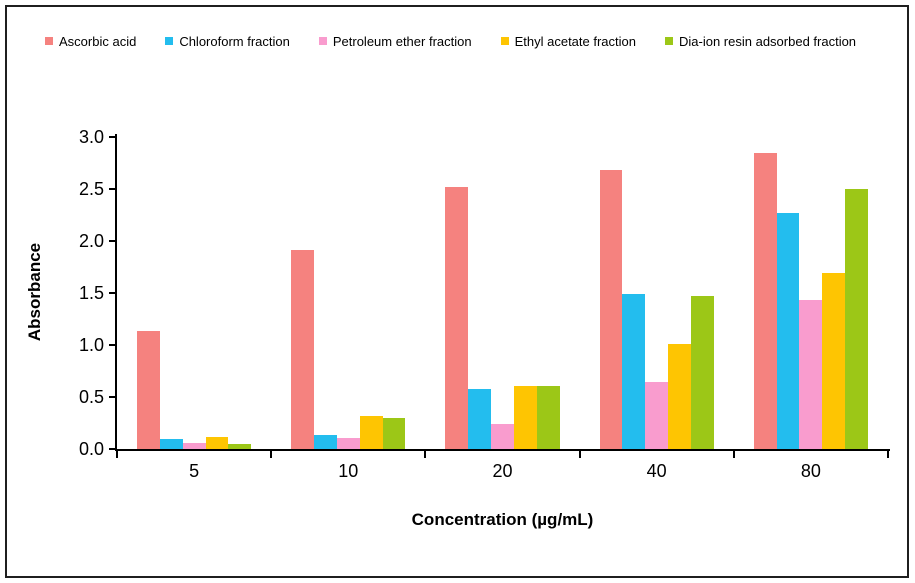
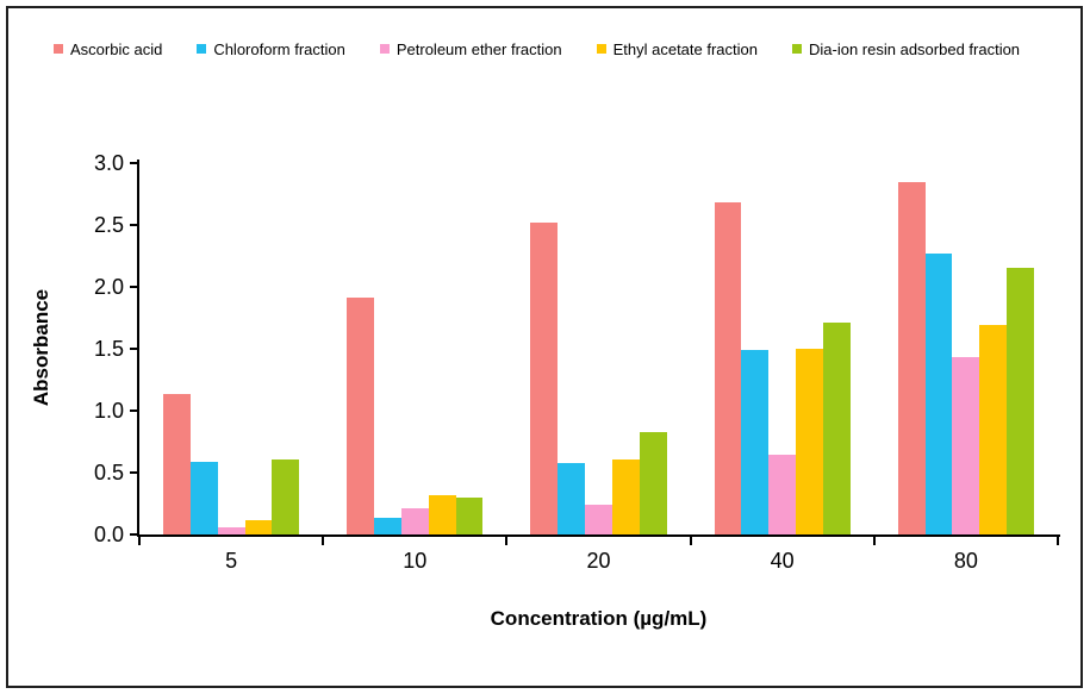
Chloroform fraction/5: 0.10 -> 0.59
Dia-ion resin adsorbed fraction/5: 0.05 -> 0.61
Petroleum ether fraction/10: 0.11 -> 0.21
Dia-ion resin adsorbed fraction/20: 0.61 -> 0.83
Ethyl acetate fraction/40: 1.01 -> 1.50
Dia-ion resin adsorbed fraction/40: 1.47 -> 1.71
Dia-ion resin adsorbed fraction/80: 2.50 -> 2.15
